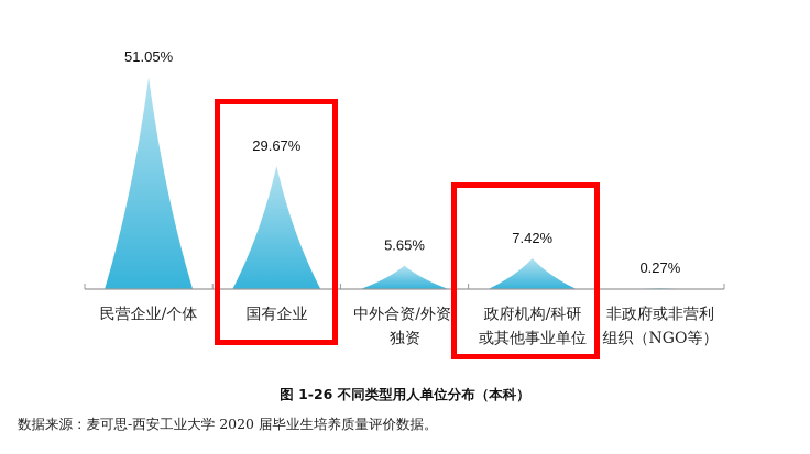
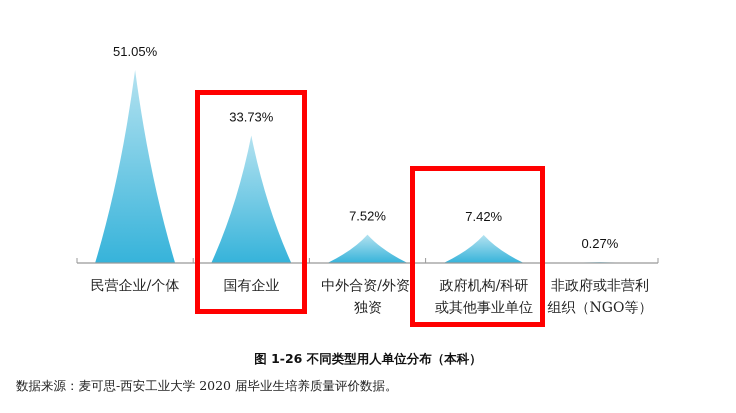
国有企业: 29.67% -> 33.73%
中外合资/外资/独资: 5.65% -> 7.52%
